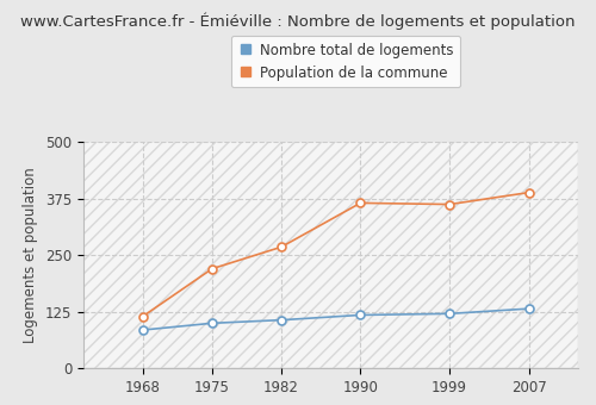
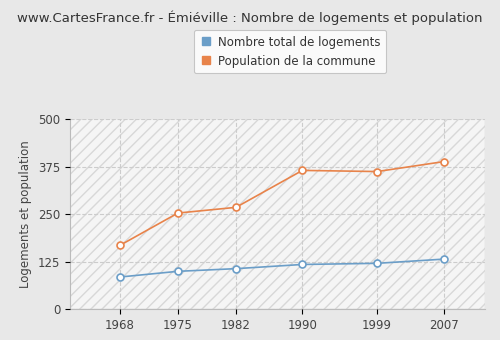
Population de la commune/1968: 115 -> 168
Population de la commune/1975: 220 -> 253
